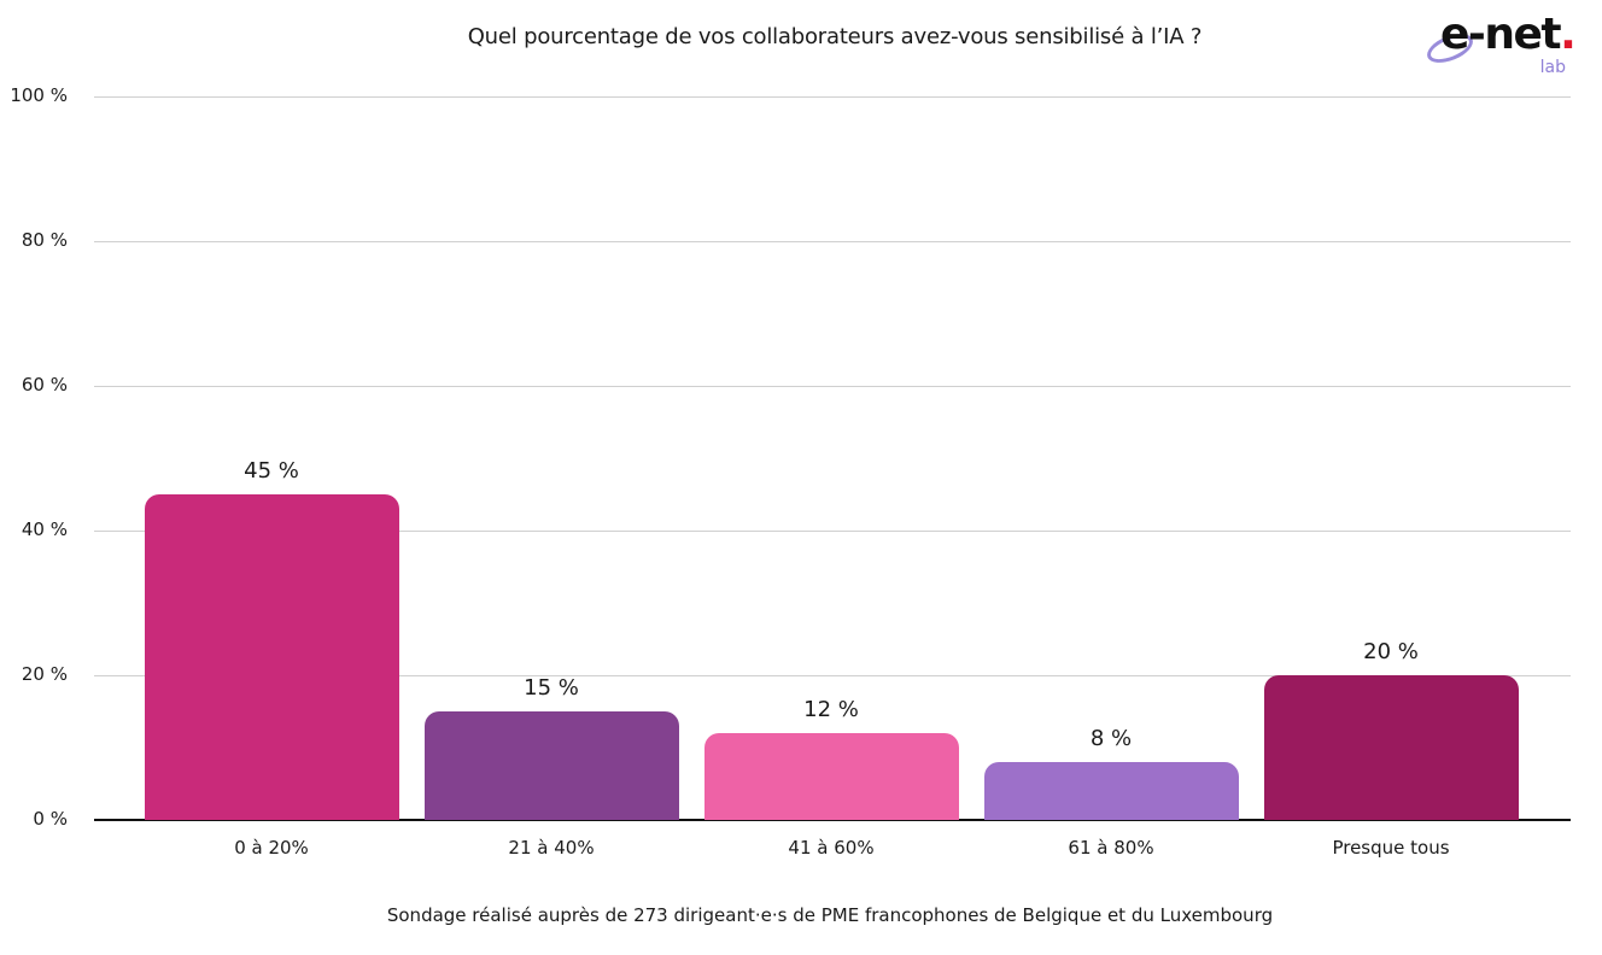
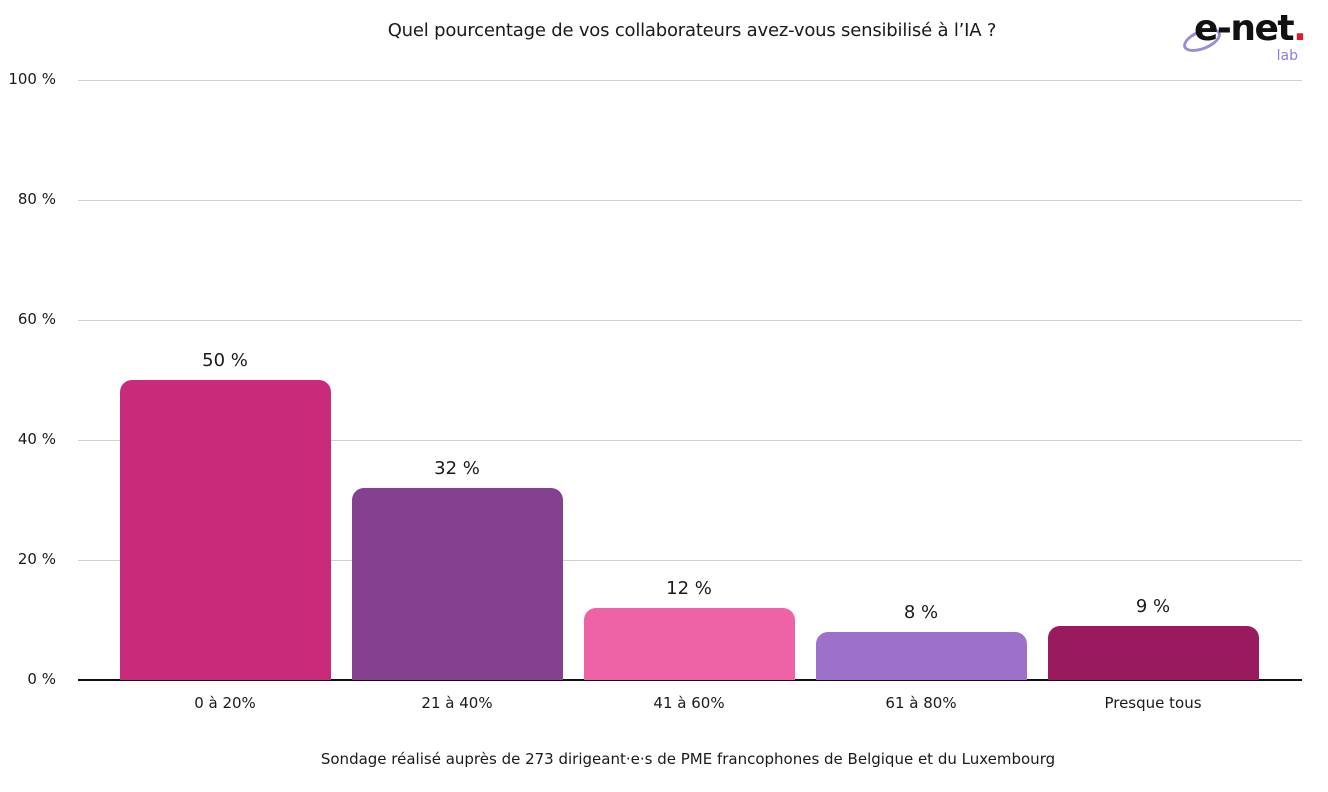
0 à 20%: 45 -> 50
21 à 40%: 15 -> 32
Presque tous: 20 -> 9
